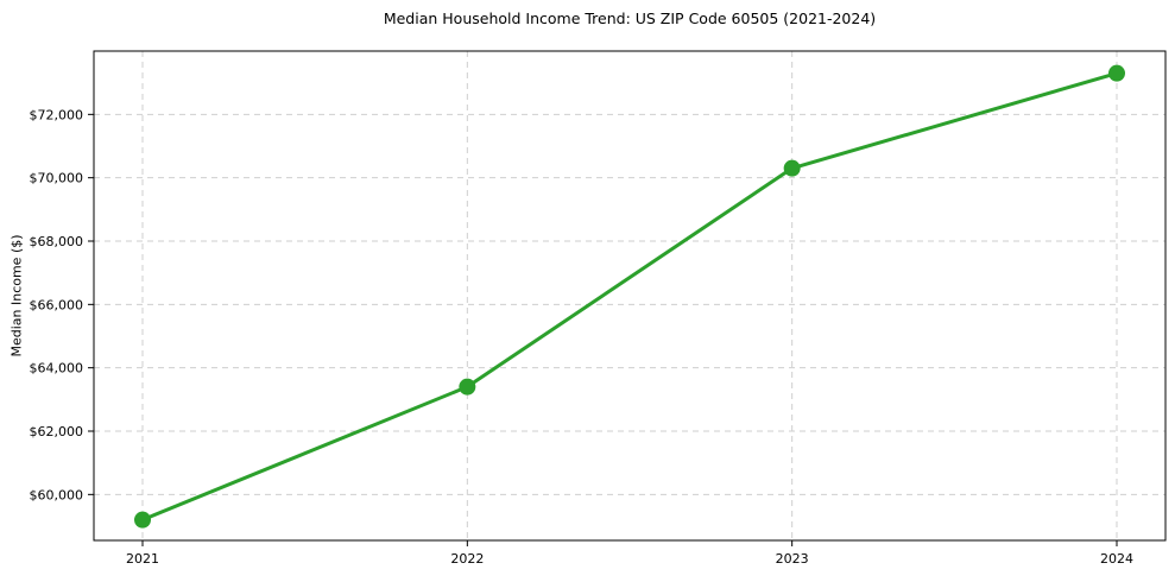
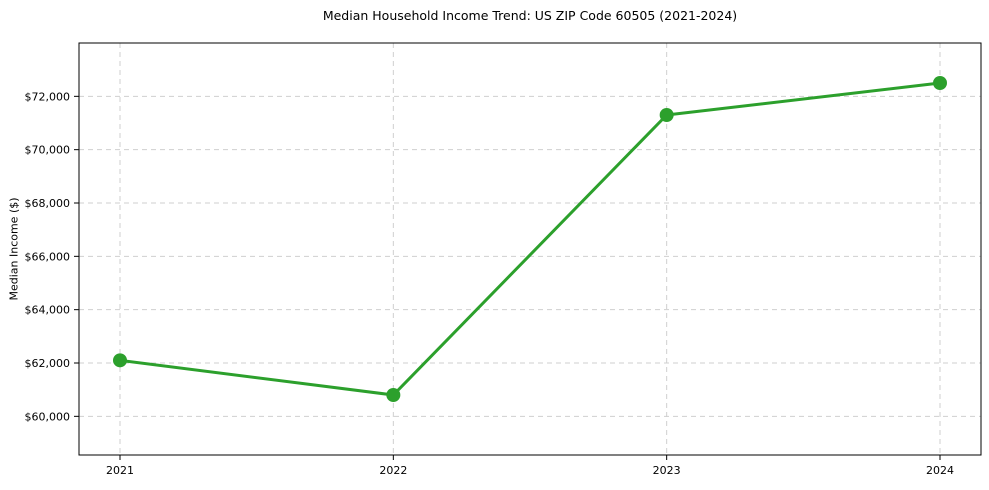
2021: $59200 -> $62100
2022: $63400 -> $60800
2023: $70300 -> $71300
2024: $73300 -> $72500
